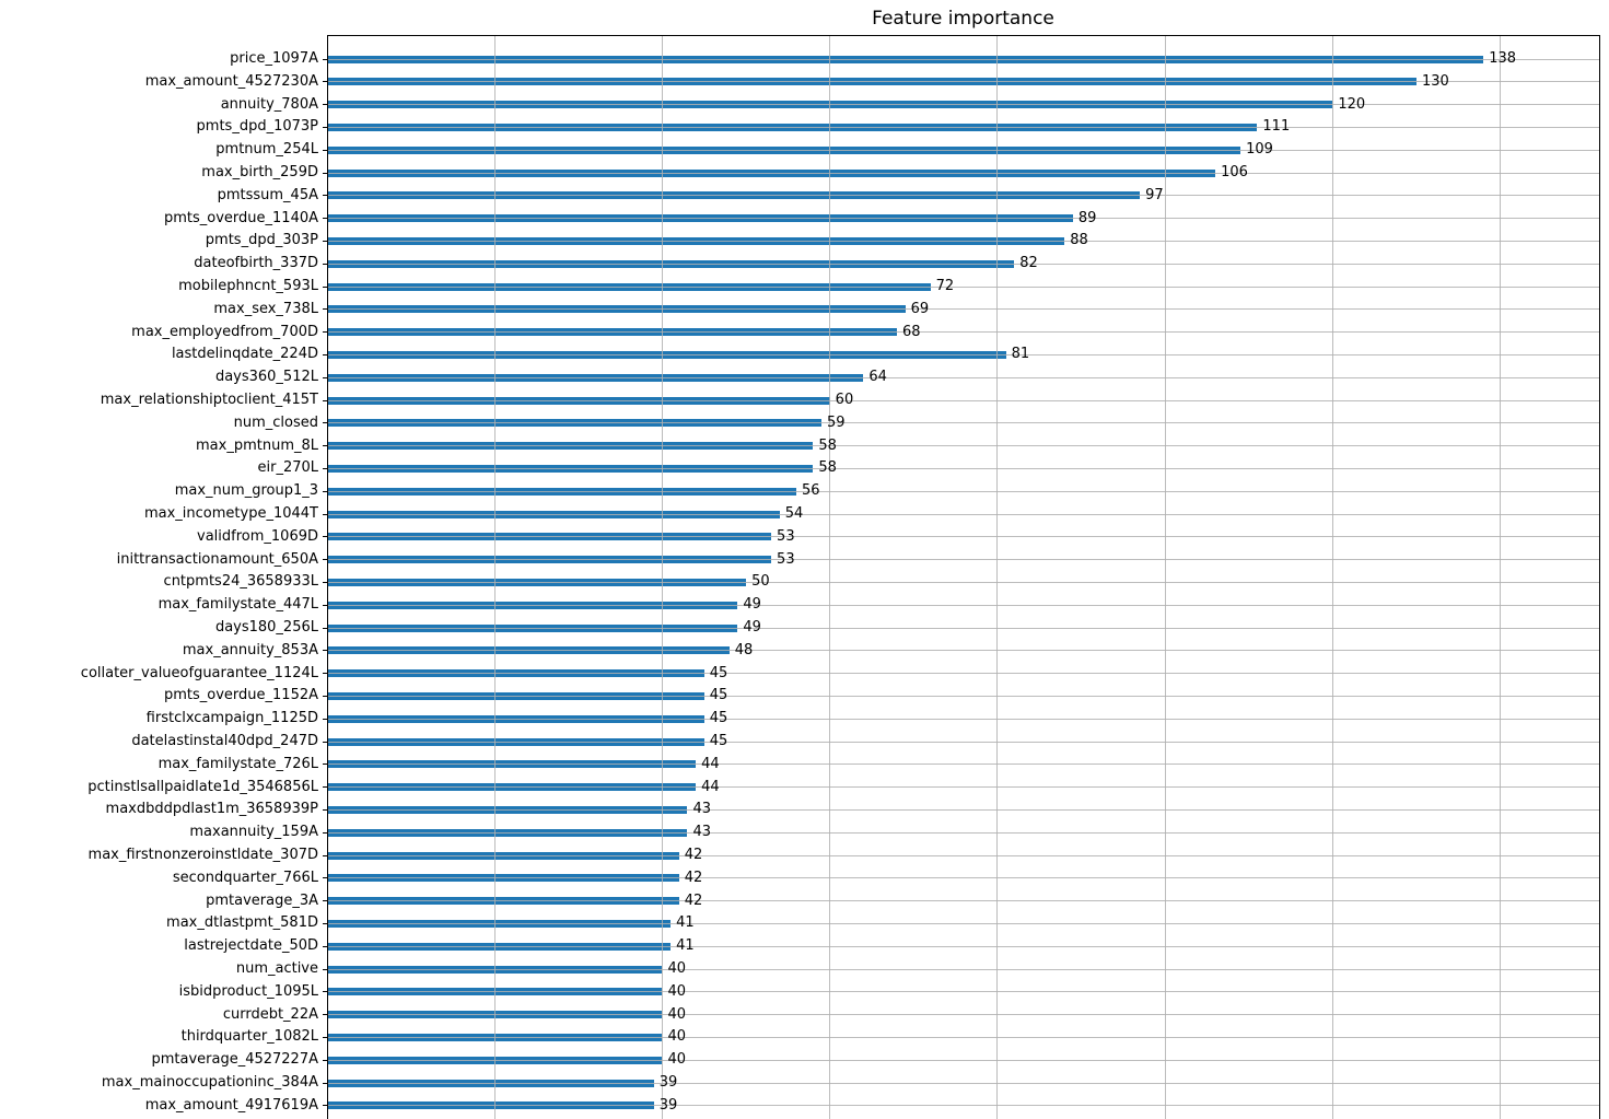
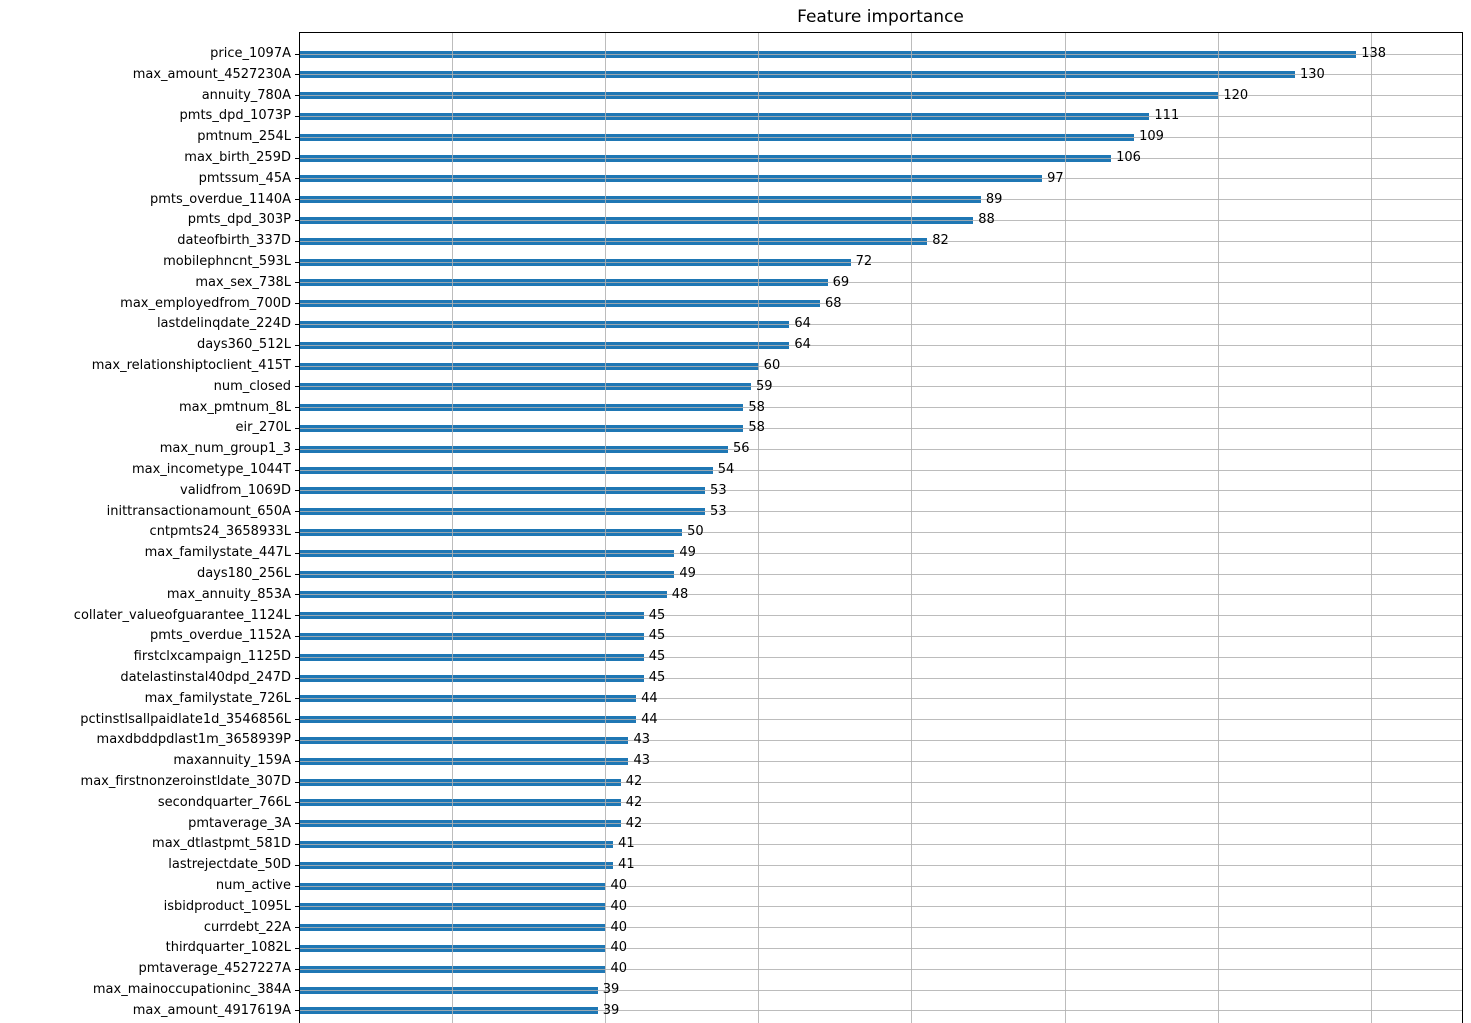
lastdelinqdate_224D: 81 -> 64
